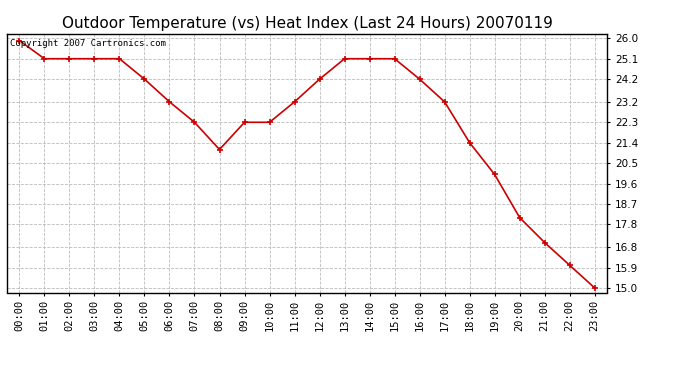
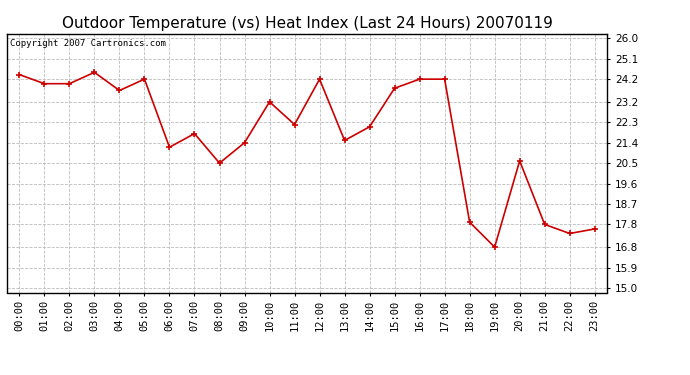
00:00: 25.9 -> 24.4
01:00: 25.1 -> 24.0
02:00: 25.1 -> 24.0
03:00: 25.1 -> 24.5
04:00: 25.1 -> 23.7
06:00: 23.2 -> 21.2
07:00: 22.3 -> 21.8
08:00: 21.1 -> 20.5
09:00: 22.3 -> 21.4
10:00: 22.3 -> 23.2
11:00: 23.2 -> 22.2
13:00: 25.1 -> 21.5
14:00: 25.1 -> 22.1
15:00: 25.1 -> 23.8
17:00: 23.2 -> 24.2
18:00: 21.4 -> 17.9
19:00: 20.0 -> 16.8
20:00: 18.1 -> 20.6
21:00: 17.0 -> 17.8
22:00: 16.0 -> 17.4
23:00: 15.0 -> 17.6
